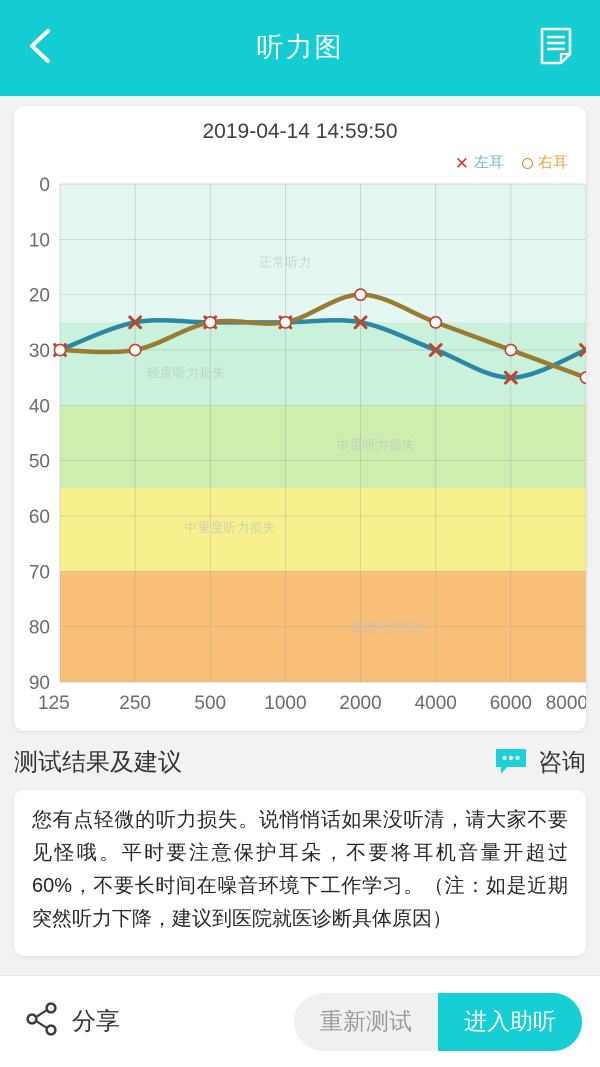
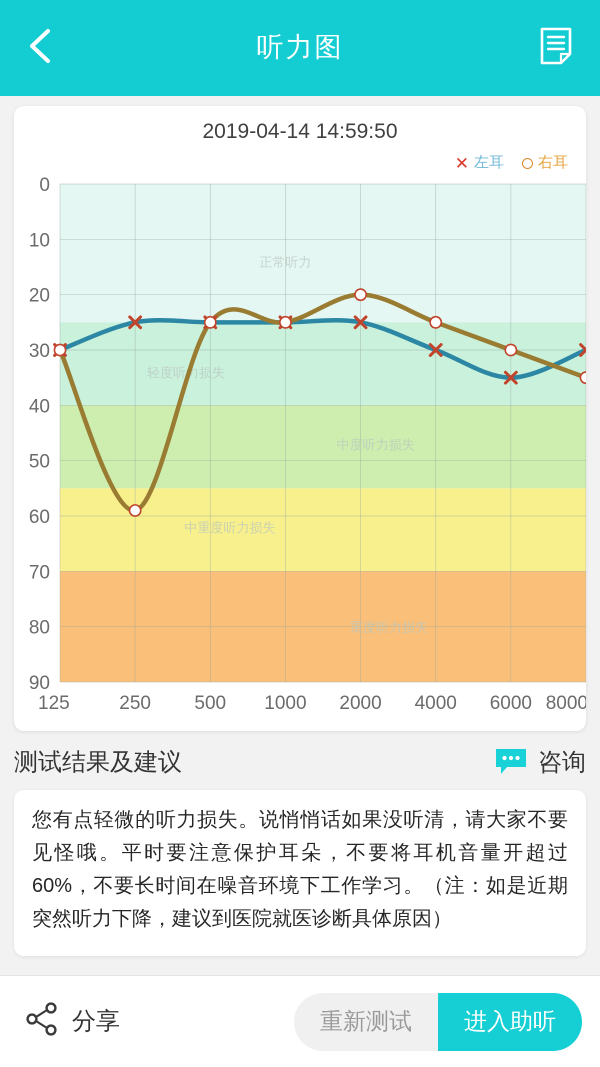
右耳/250: 30 -> 59
